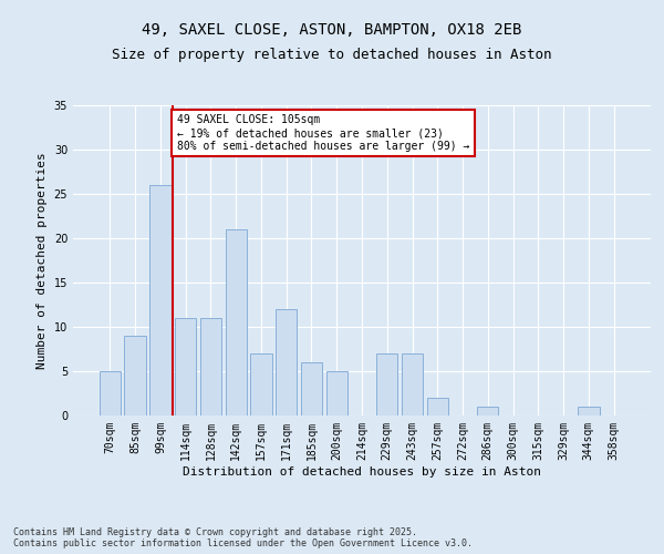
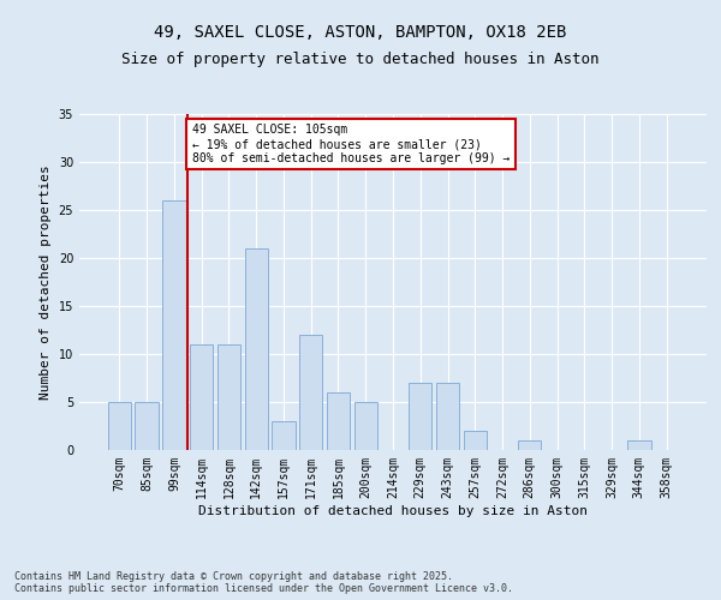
85sqm: 9 -> 5
157sqm: 7 -> 3
